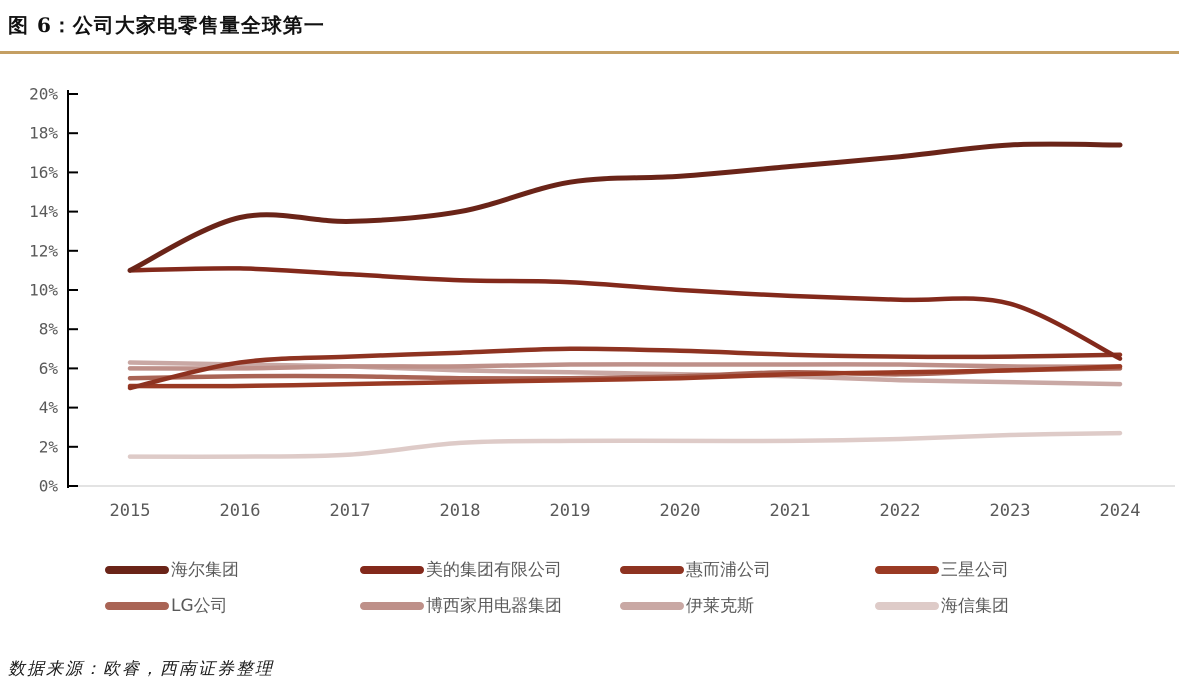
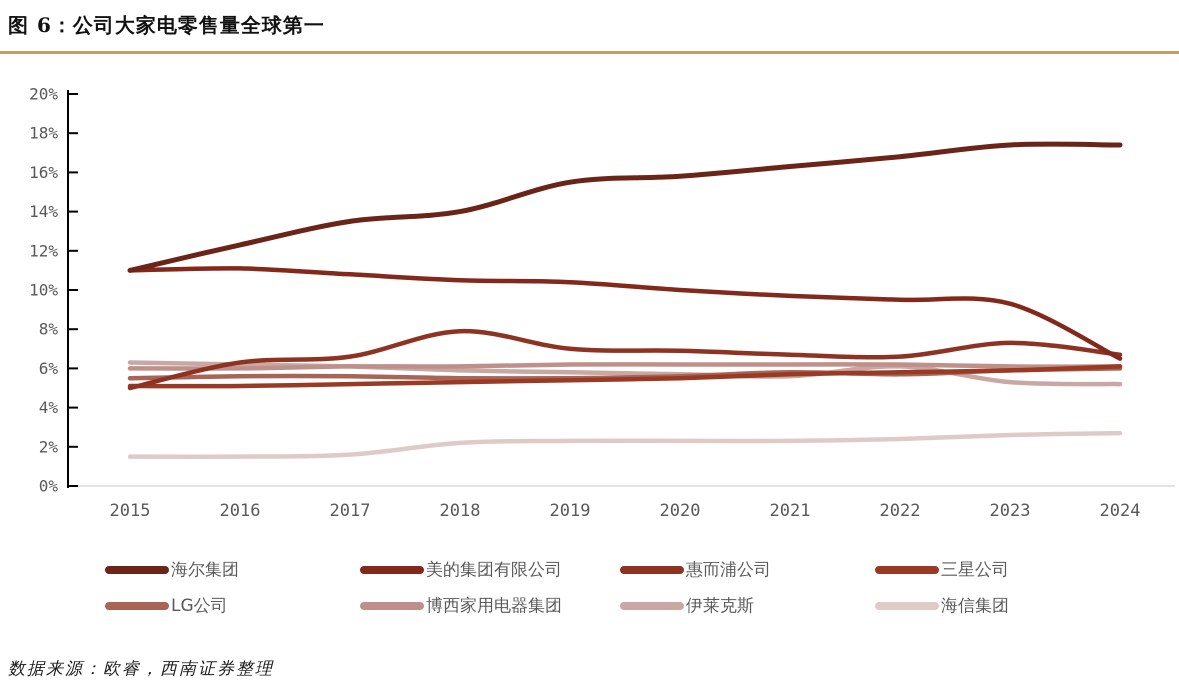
海尔集团/2016: 13.7% -> 12.3%
惠而浦公司/2018: 6.8% -> 7.9%
伊莱克斯/2022: 5.4% -> 6.1%
惠而浦公司/2023: 6.6% -> 7.3%
